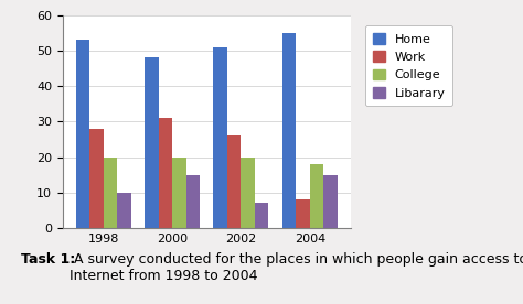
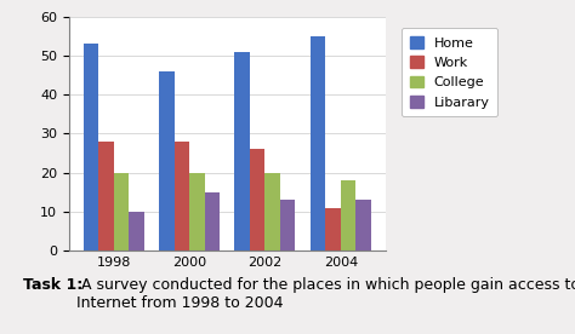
Home/2000: 48 -> 46
Work/2000: 31 -> 28
Libarary/2002: 7 -> 13
Work/2004: 8 -> 11
Libarary/2004: 15 -> 13
